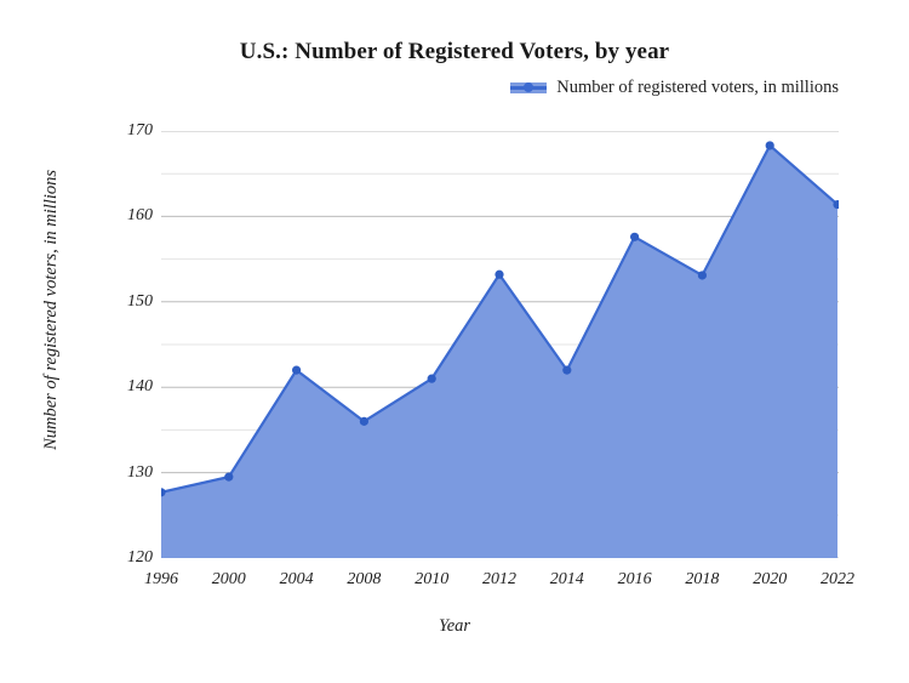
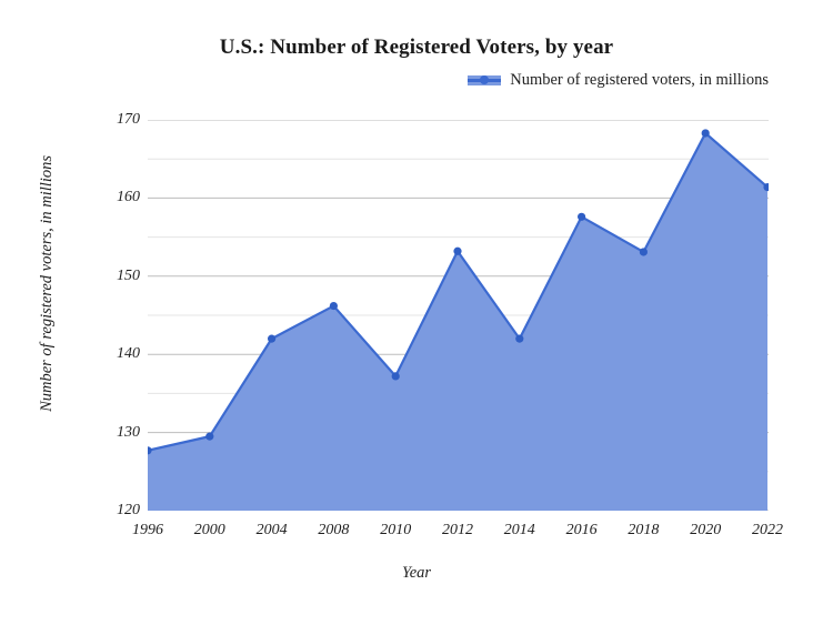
2008: 136 -> 146
2010: 141 -> 137
